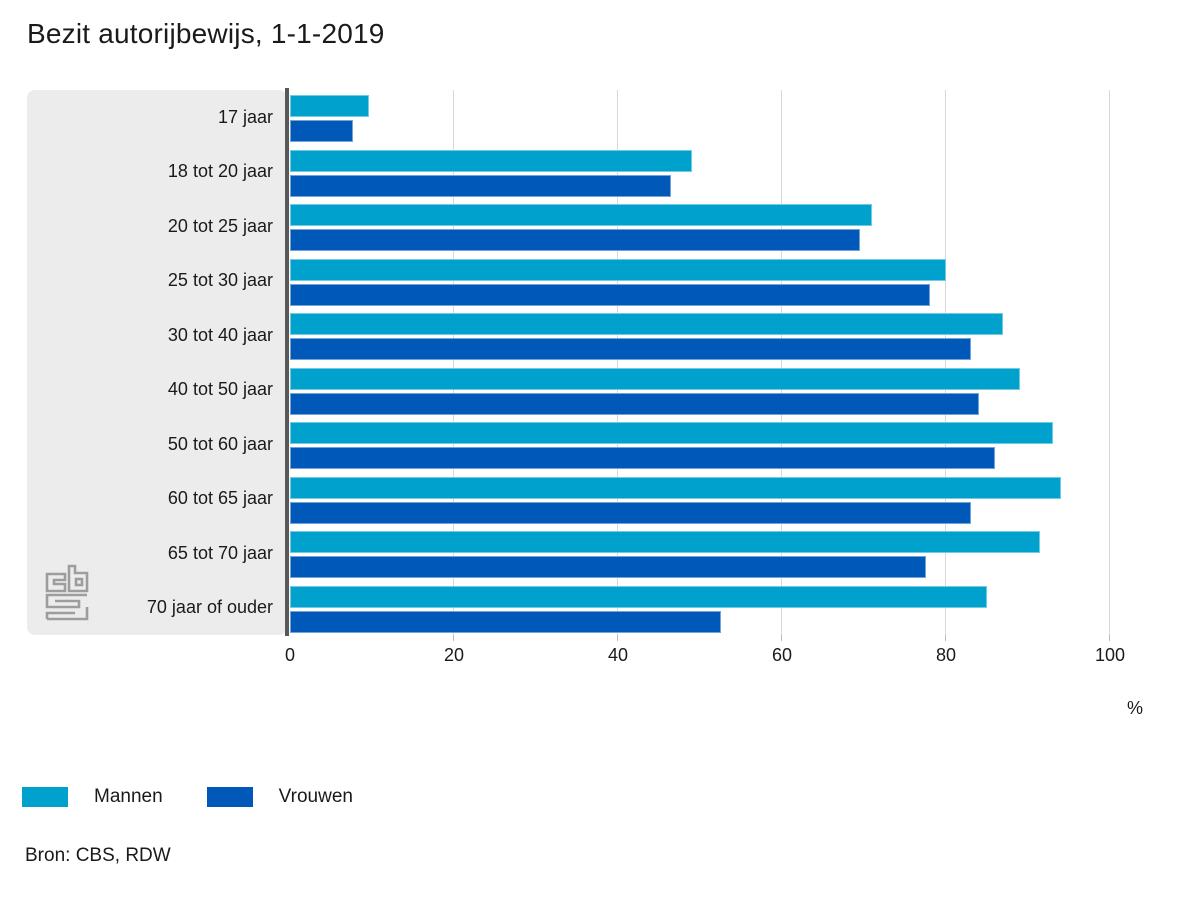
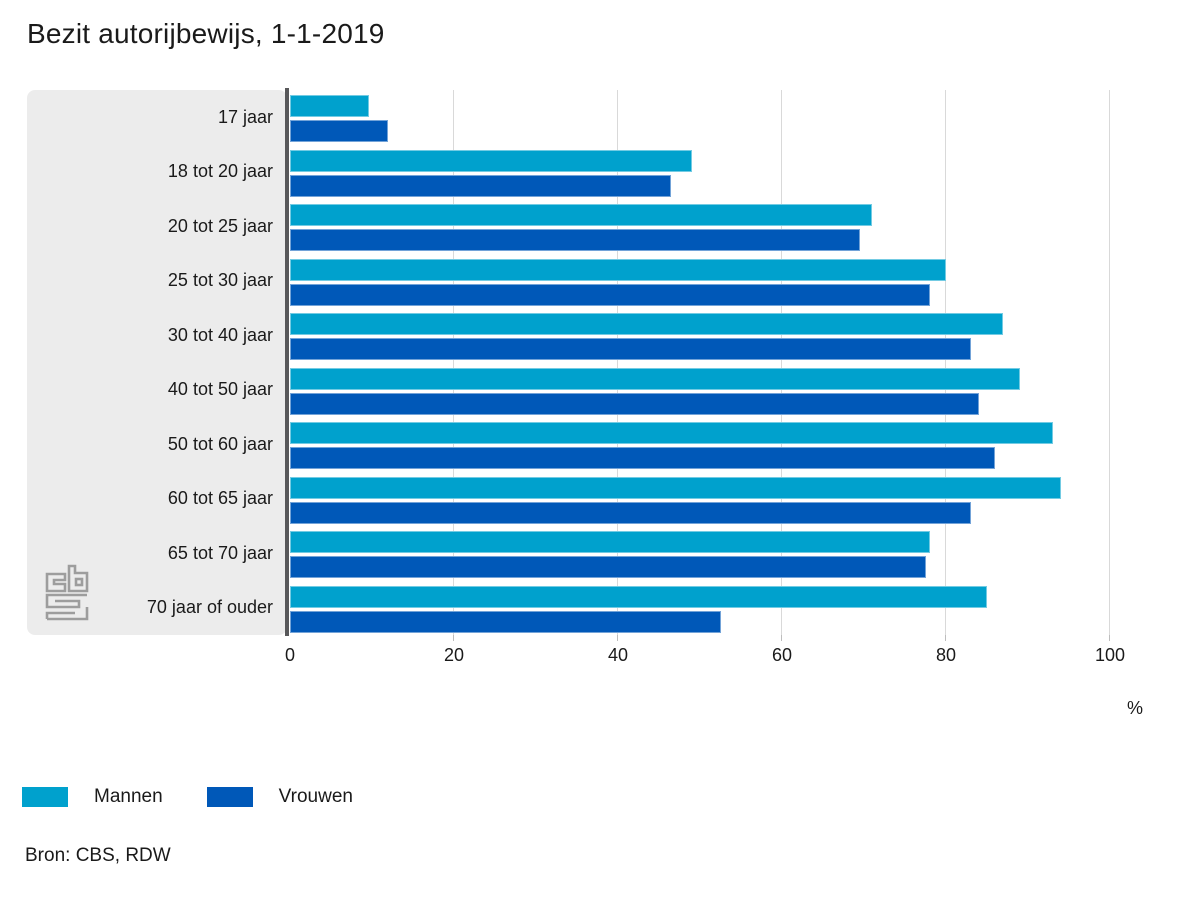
Vrouwen/17 jaar: 8 -> 12
Mannen/65 tot 70 jaar: 92 -> 78
